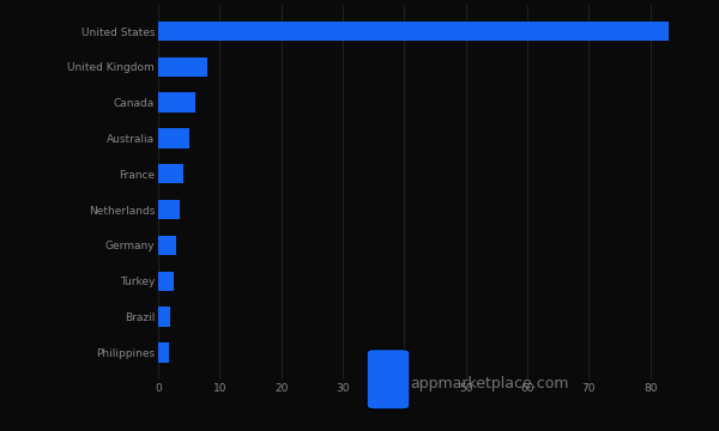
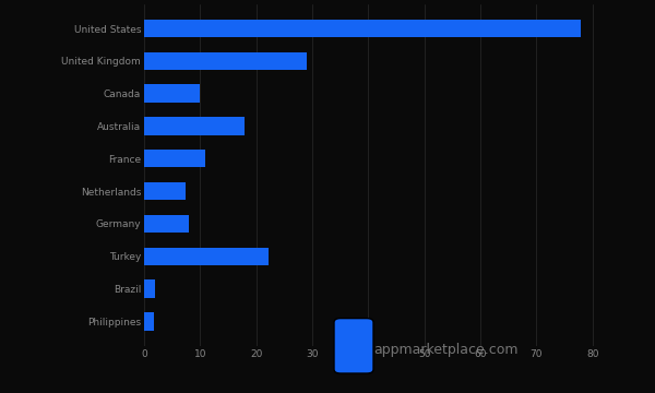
United States: 83.0 -> 78.0
United Kingdom: 8.0 -> 29.0
Canada: 6.0 -> 10.0
Australia: 5.0 -> 18.0
France: 4.0 -> 11.0
Netherlands: 3.5 -> 7.4
Germany: 3.0 -> 8.0
Turkey: 2.5 -> 22.2
